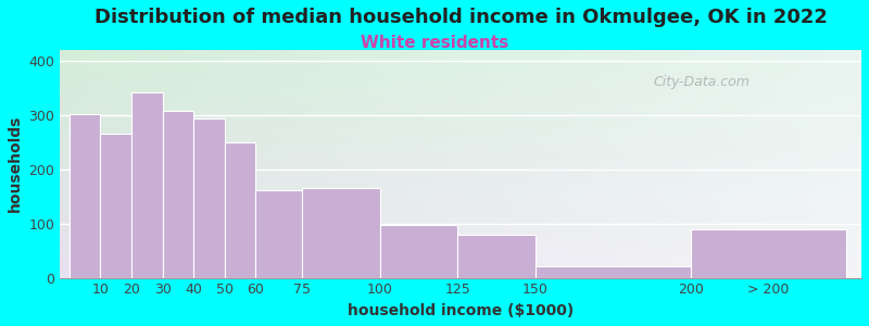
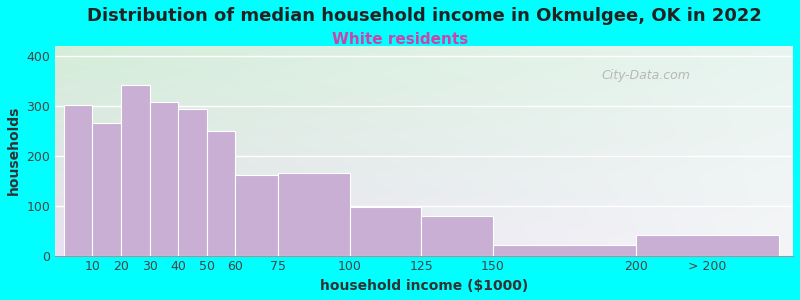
> 200: 90 -> 42
